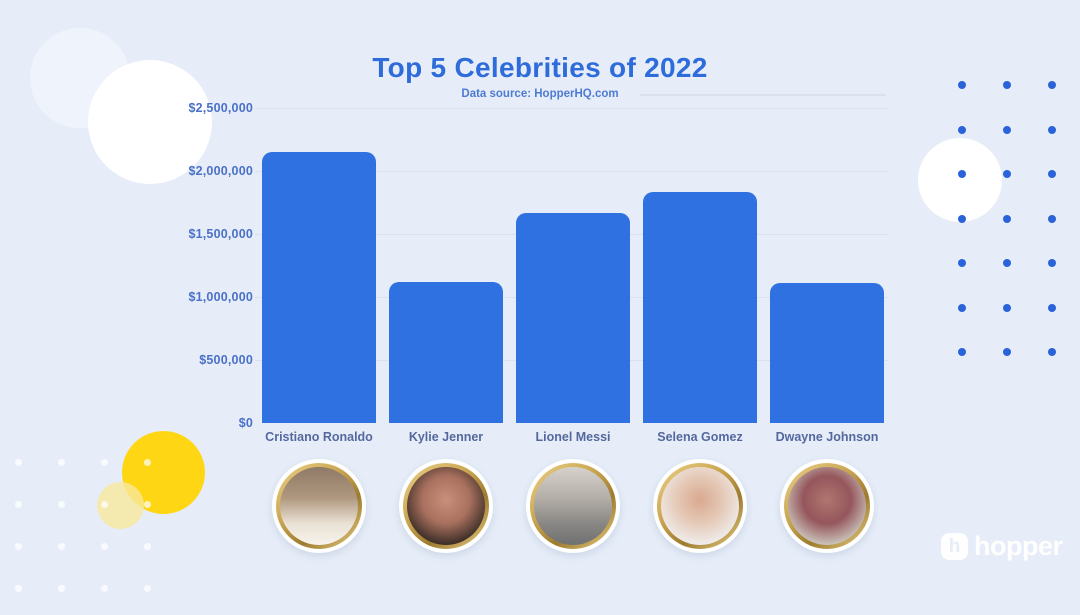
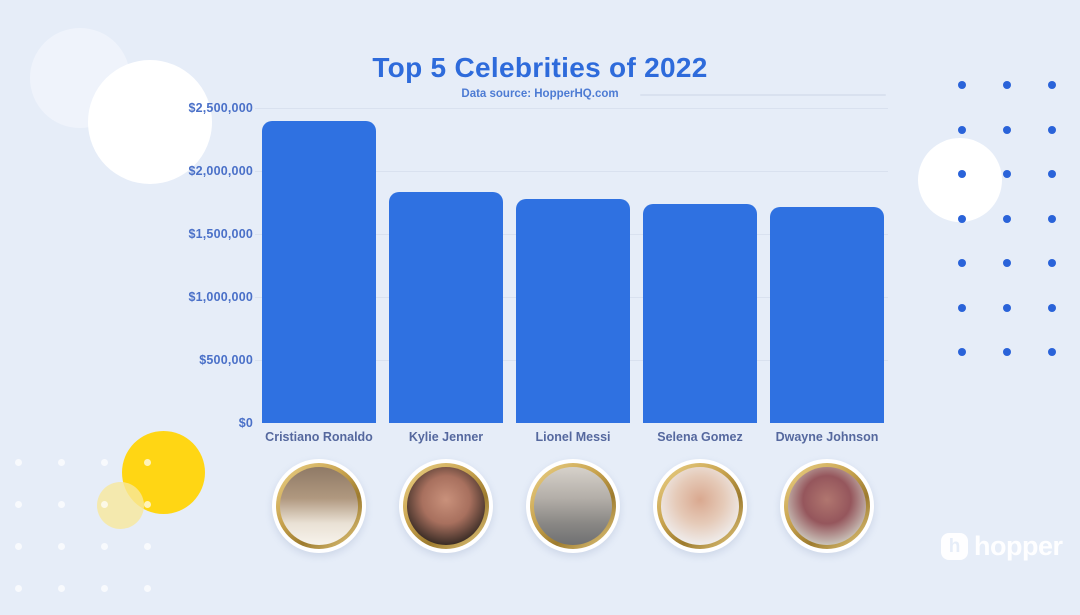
Cristiano Ronaldo: $2150000 -> $2400000
Kylie Jenner: $1120000 -> $1840000
Lionel Messi: $1670000 -> $1780000
Selena Gomez: $1830000 -> $1740000
Dwayne Johnson: $1110000 -> $1710000
